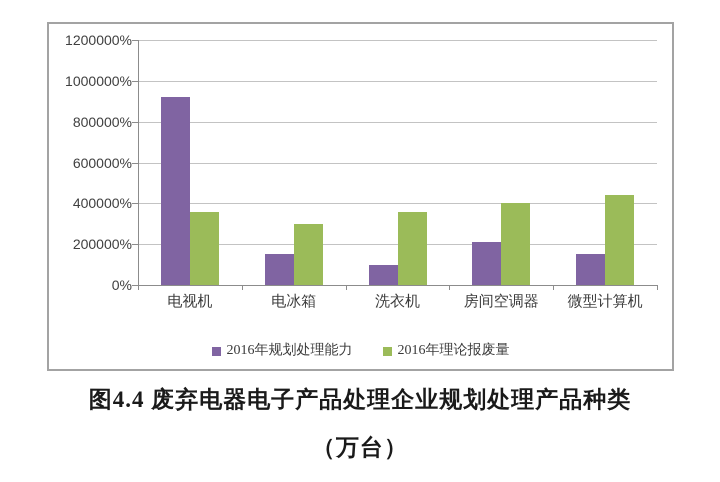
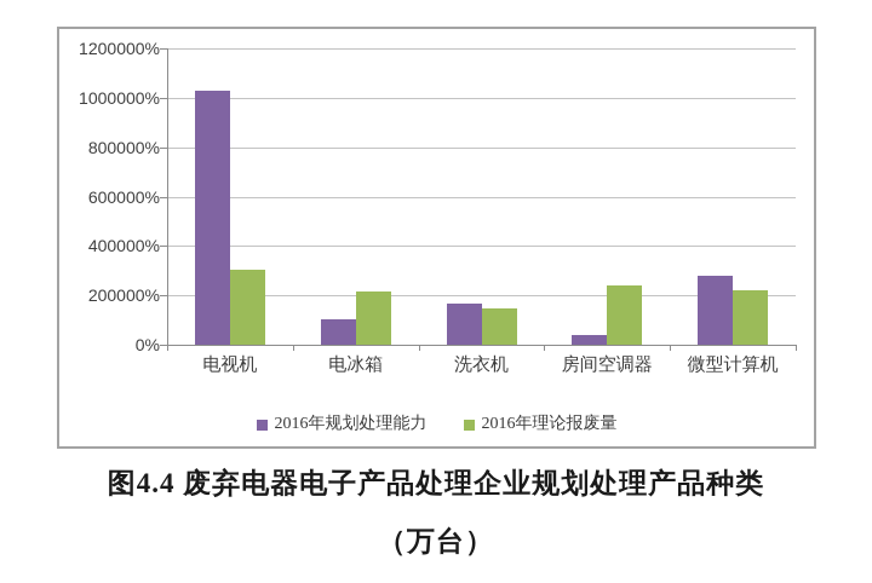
2016年规划处理能力/电视机: 920000% -> 1030000%
2016年理论报废量/电视机: 360000% -> 300000%
2016年规划处理能力/电冰箱: 150000% -> 100000%
2016年理论报废量/电冰箱: 300000% -> 220000%
2016年规划处理能力/洗衣机: 100000% -> 160000%
2016年理论报废量/洗衣机: 360000% -> 140000%
2016年规划处理能力/房间空调器: 210000% -> 40000%
2016年理论报废量/房间空调器: 400000% -> 240000%
2016年规划处理能力/微型计算机: 150000% -> 280000%
2016年理论报废量/微型计算机: 440000% -> 220000%
